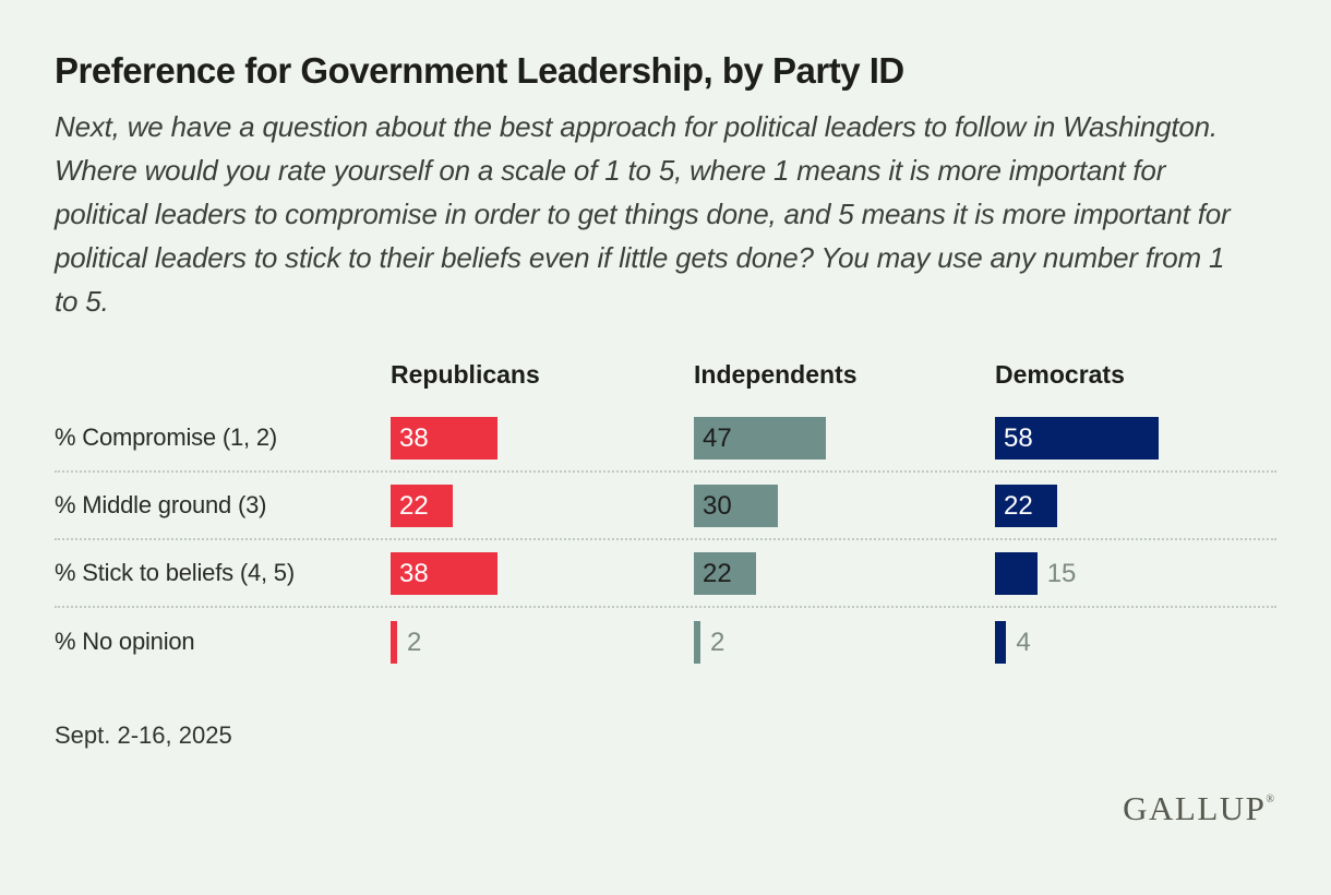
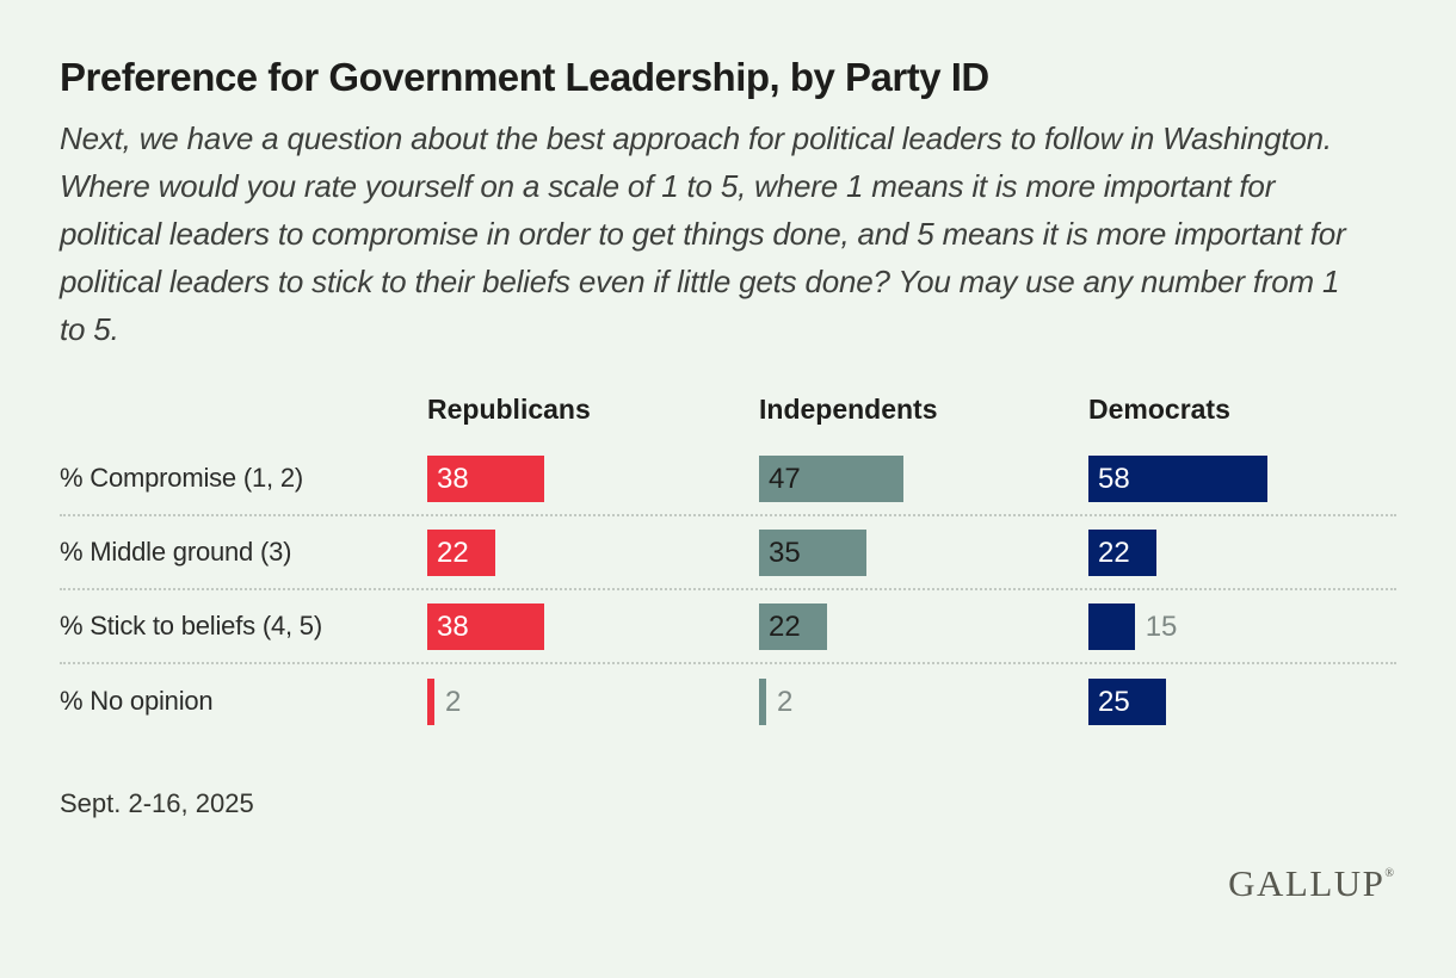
Independents/% Middle ground (3): 30 -> 35
Democrats/% No opinion: 4 -> 25
